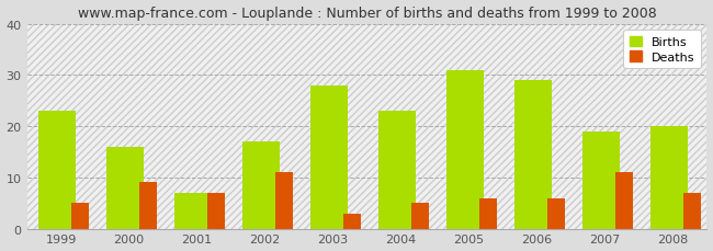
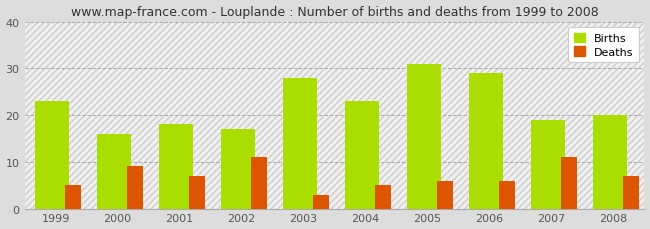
Births/2001: 7 -> 18
